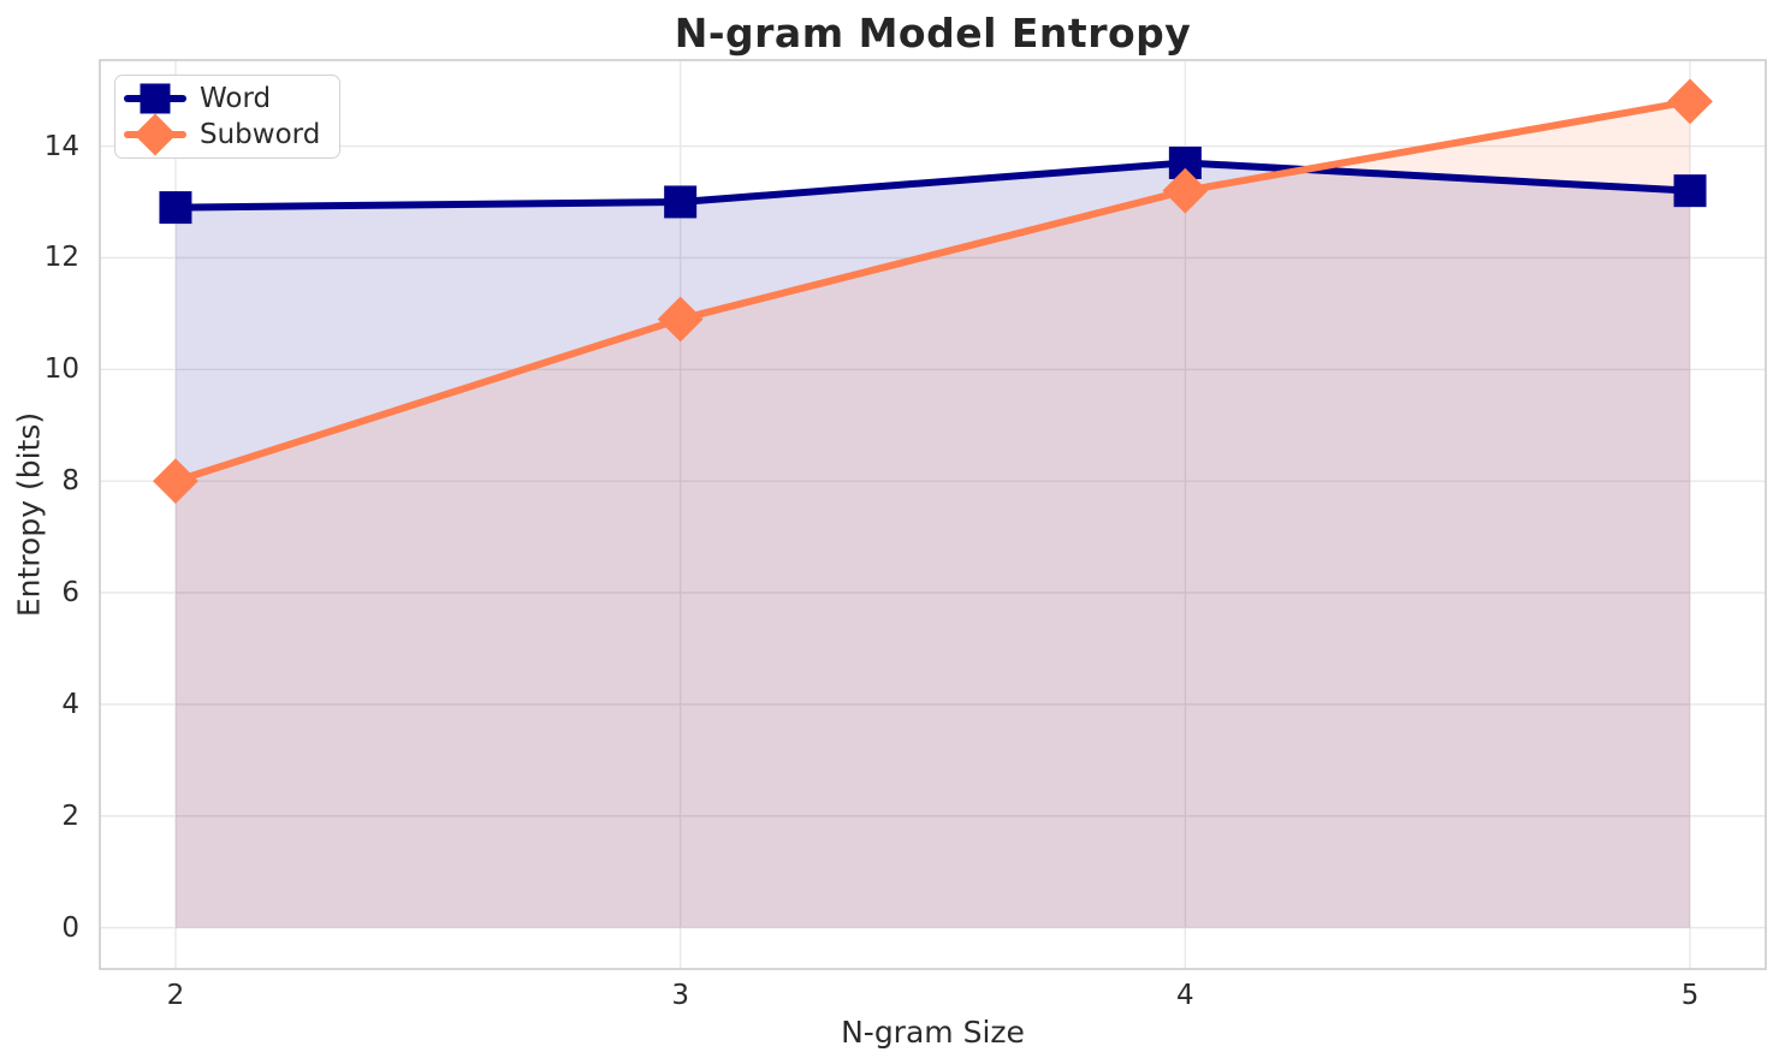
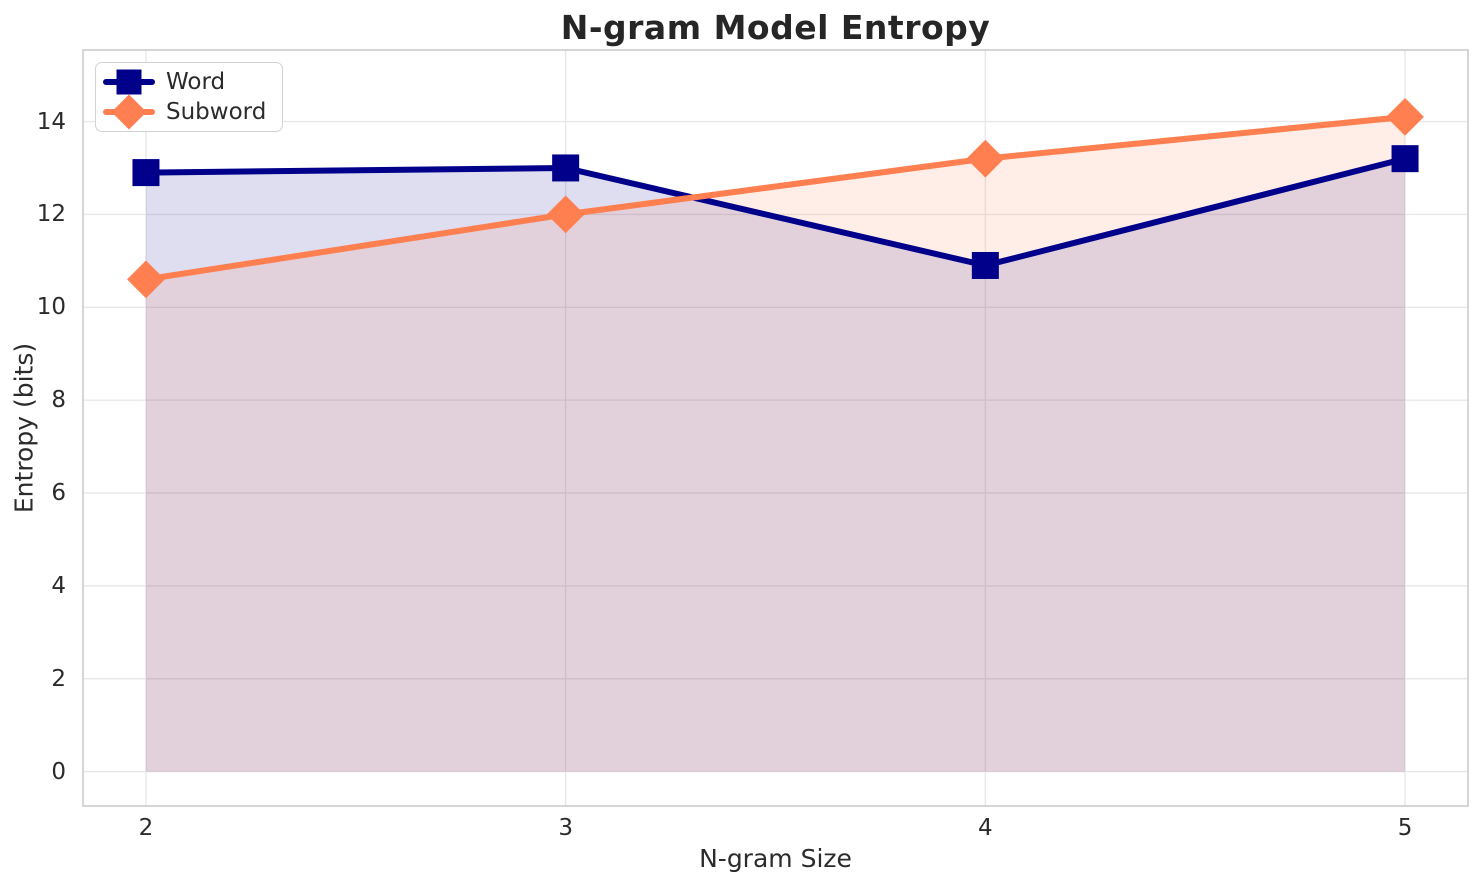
Subword/2: 8.0 -> 10.6
Subword/3: 10.9 -> 12.0
Word/4: 13.7 -> 10.9
Subword/5: 14.8 -> 14.1
